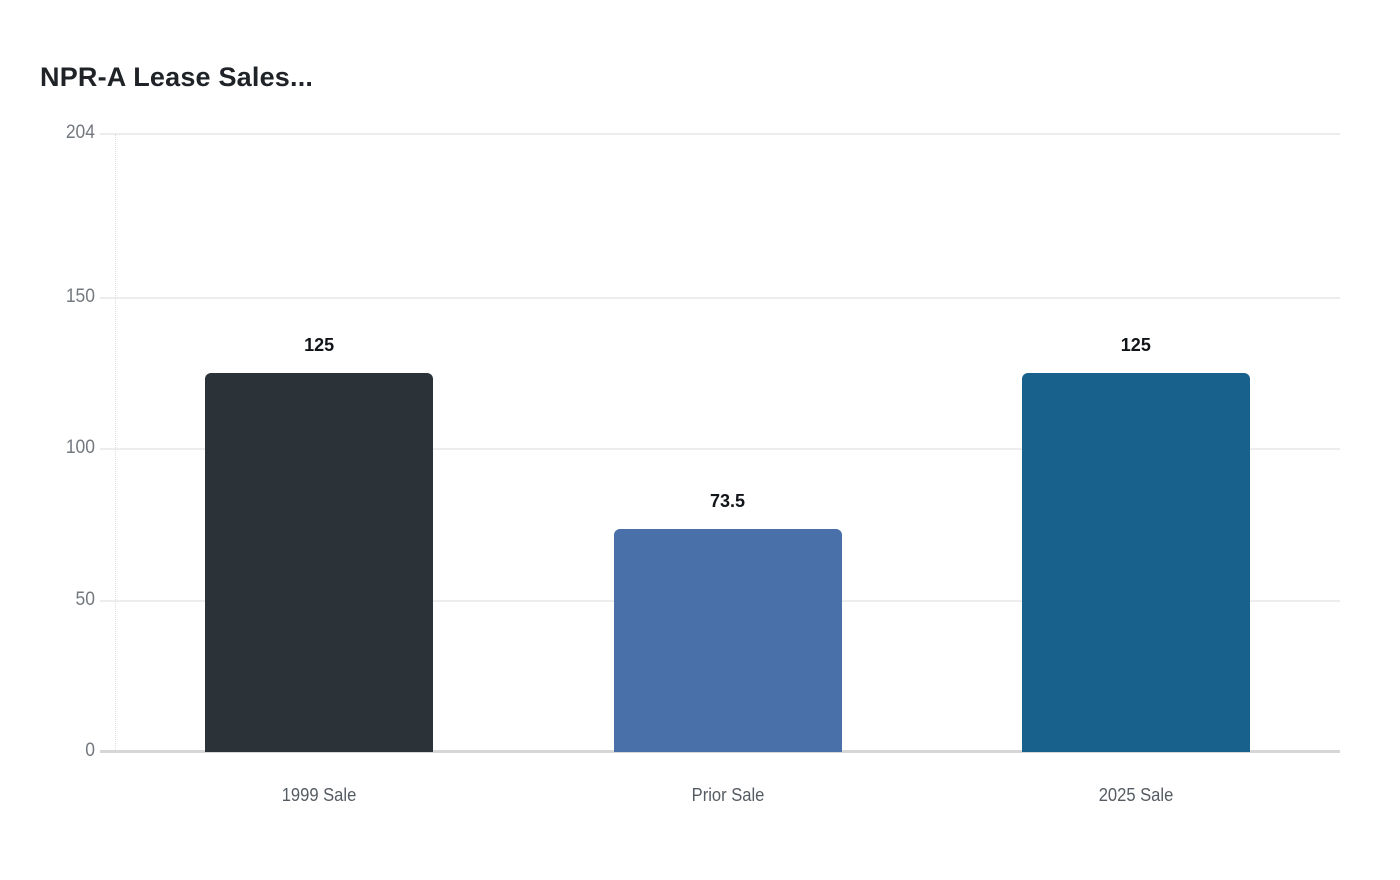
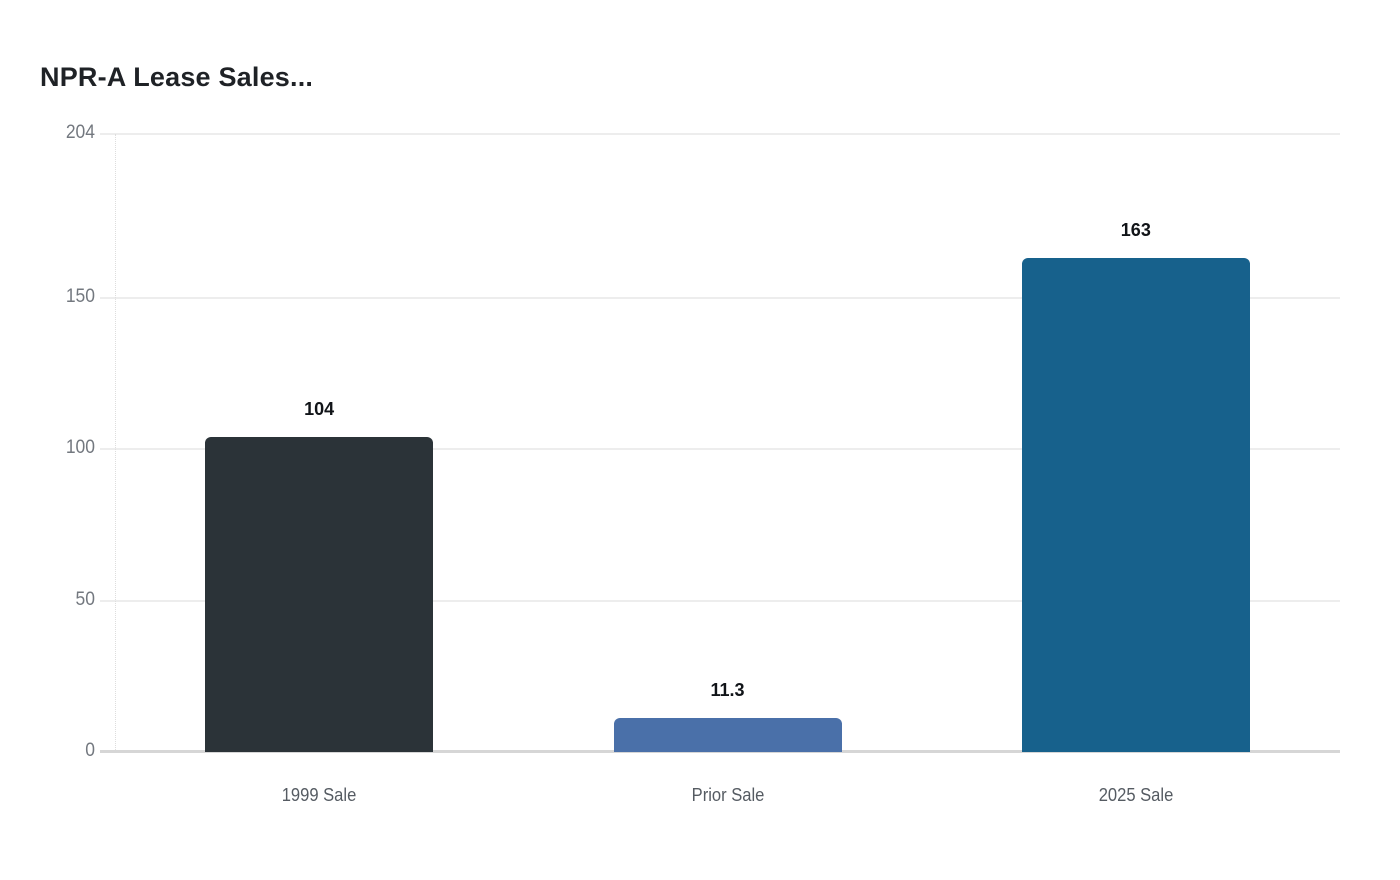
1999 Sale: 125 -> 104
Prior Sale: 73.5 -> 11.3
2025 Sale: 125 -> 163
